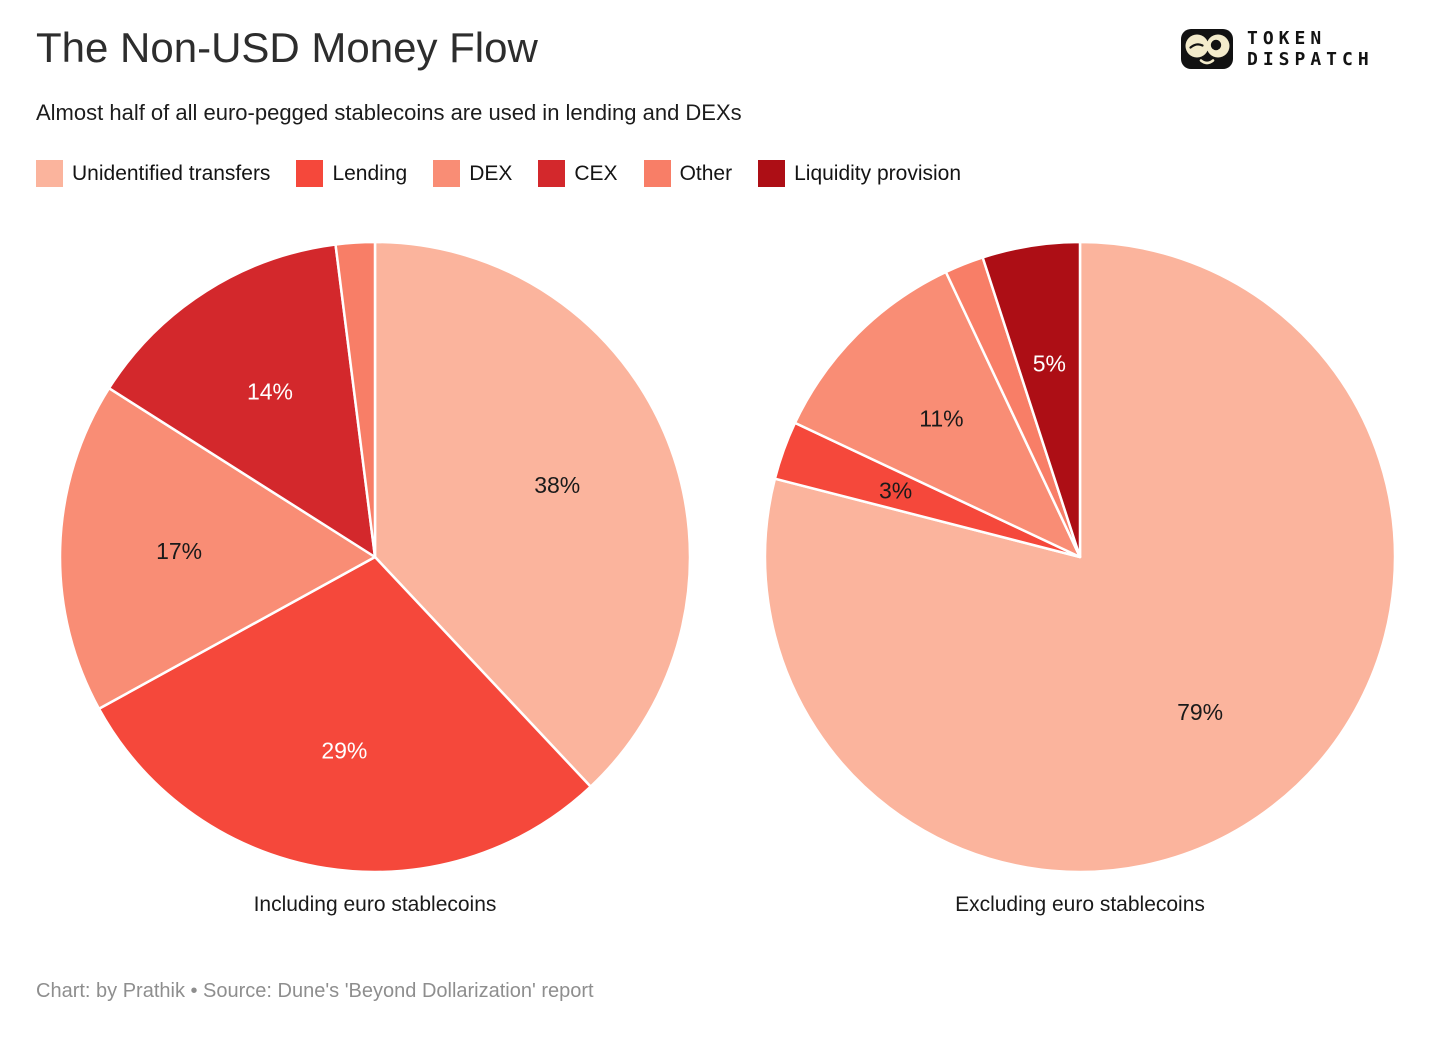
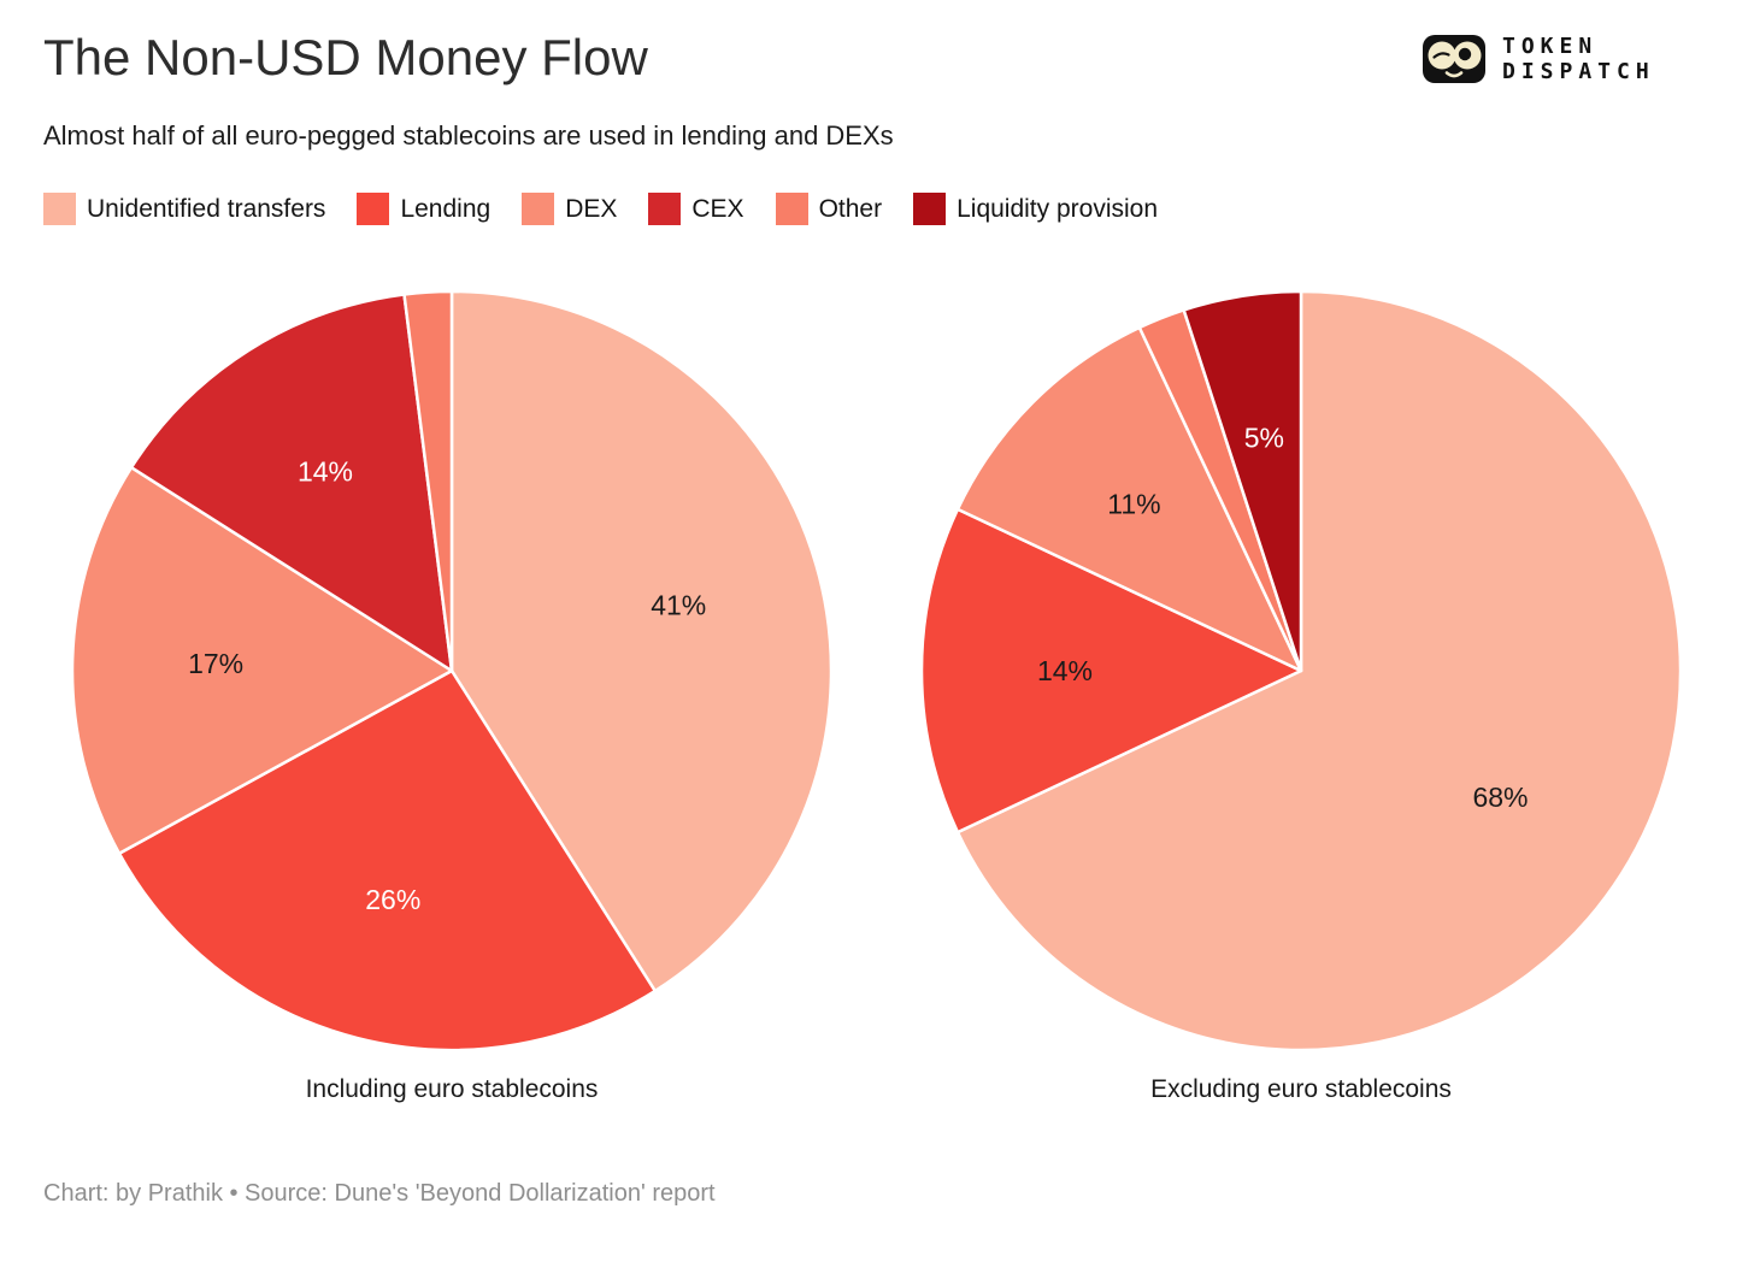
Including euro stablecoins/Unidentified transfers: 38% -> 41%
Including euro stablecoins/Lending: 29% -> 26%
Excluding euro stablecoins/Unidentified transfers: 79% -> 68%
Excluding euro stablecoins/Lending: 3% -> 14%
